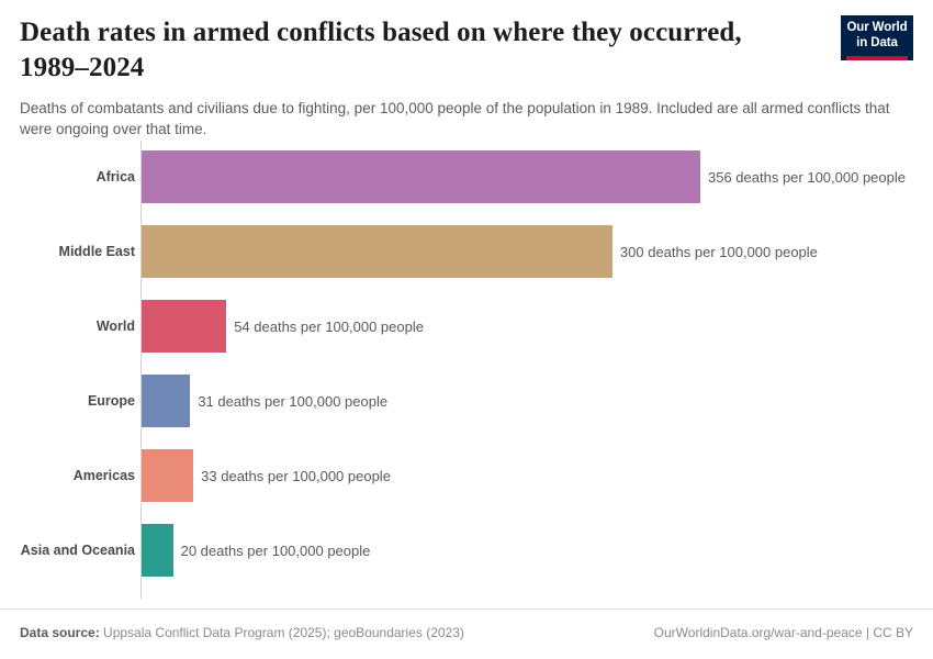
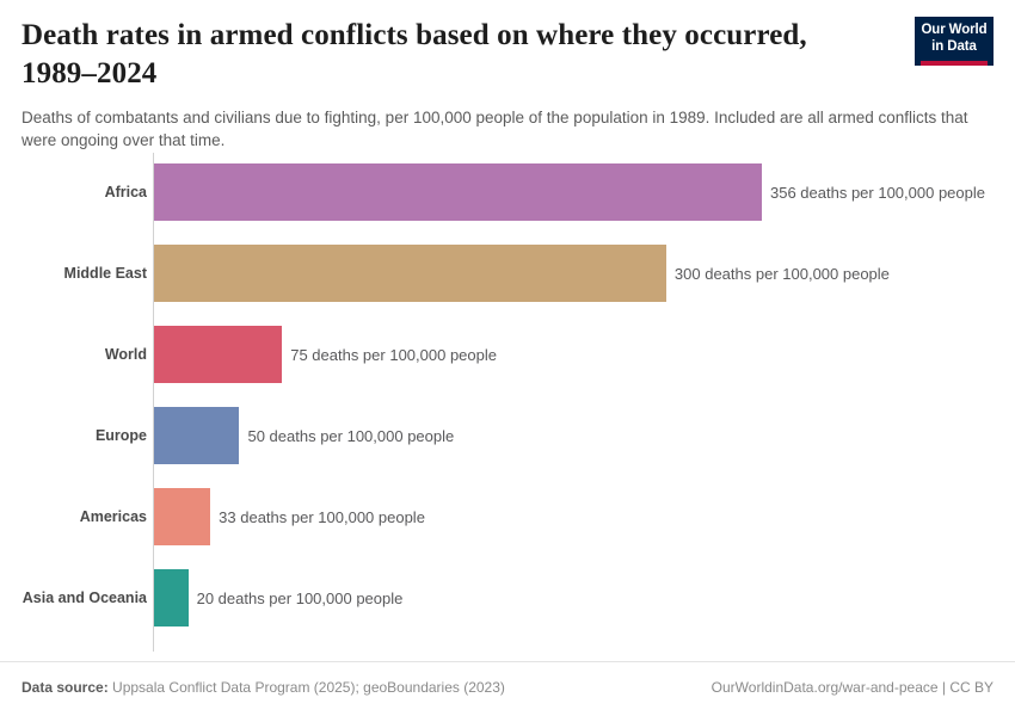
World: 54 -> 75
Europe: 31 -> 50
